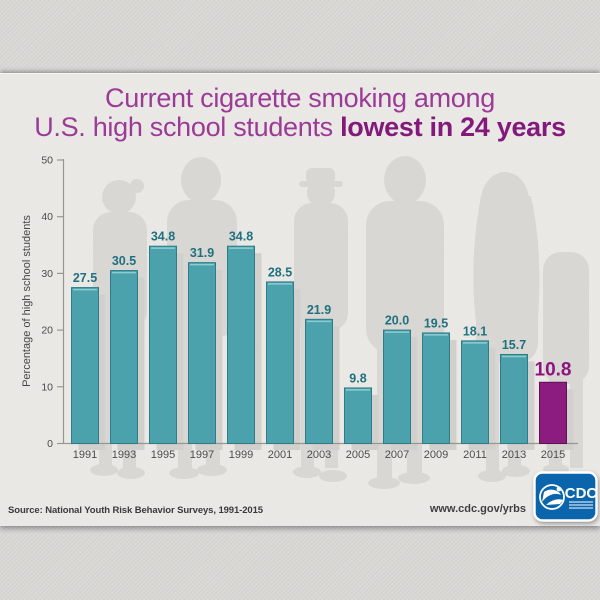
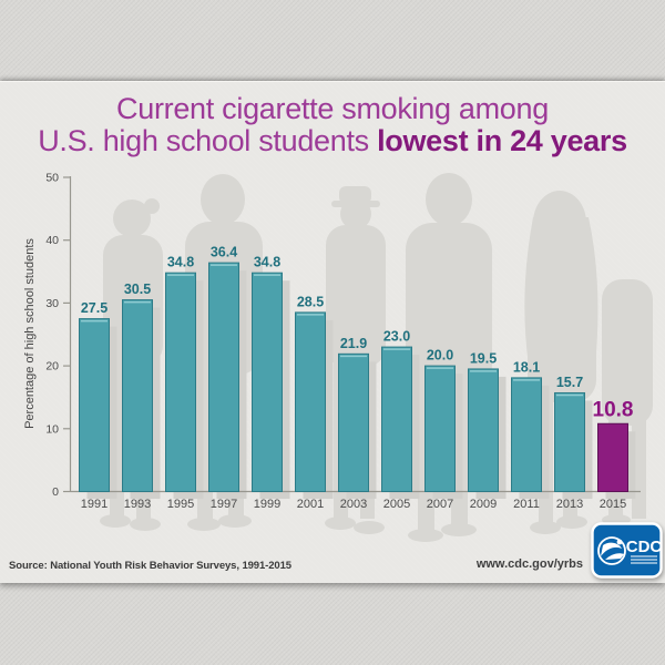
1997: 31.9 -> 36.4
2005: 9.8 -> 23.0
